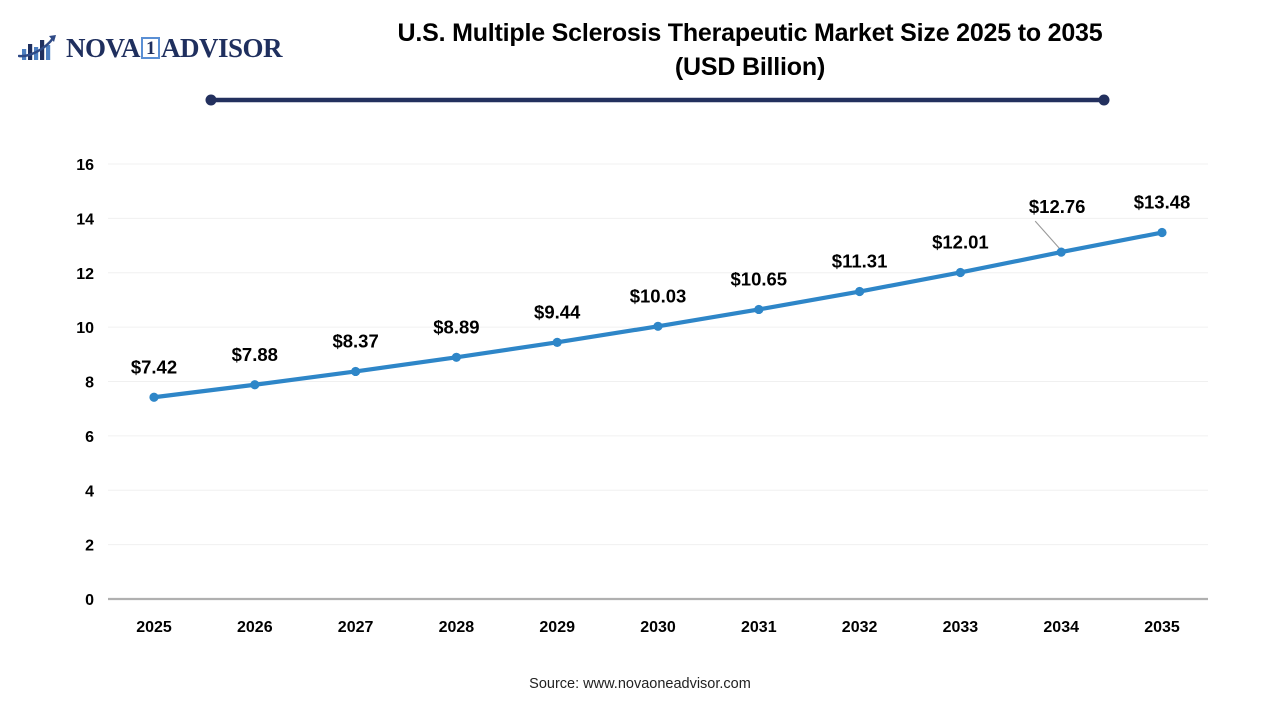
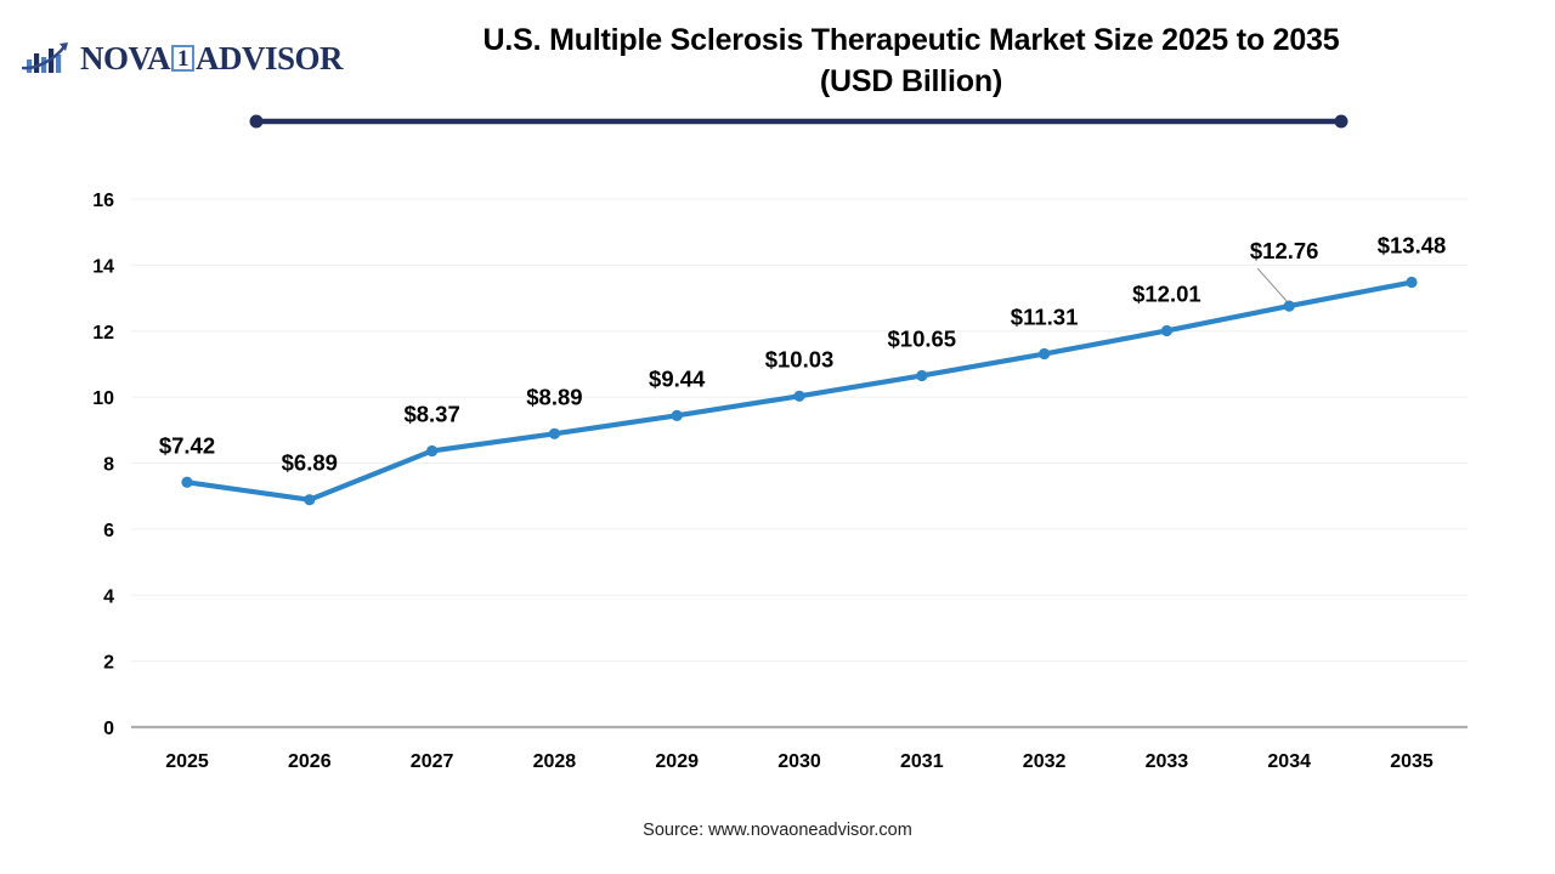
2026: $7.88 -> $6.89
